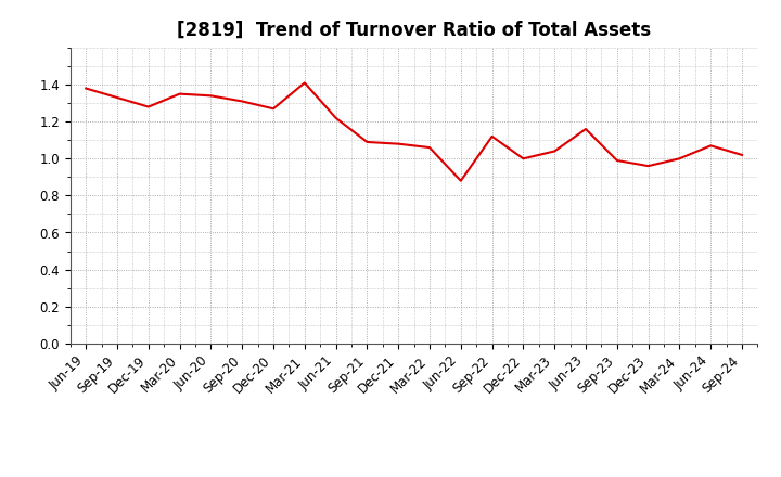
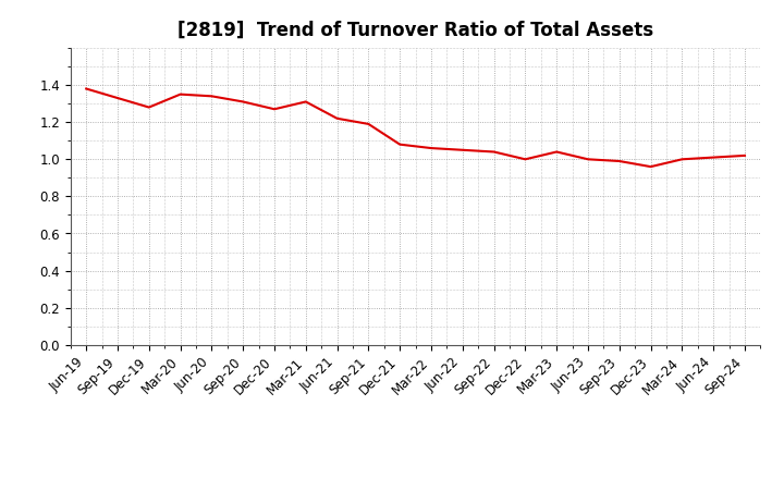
Mar-21: 1.41 -> 1.31
Sep-21: 1.09 -> 1.19
Jun-22: 0.88 -> 1.05
Sep-22: 1.12 -> 1.04
Jun-23: 1.16 -> 1.00
Jun-24: 1.07 -> 1.01
